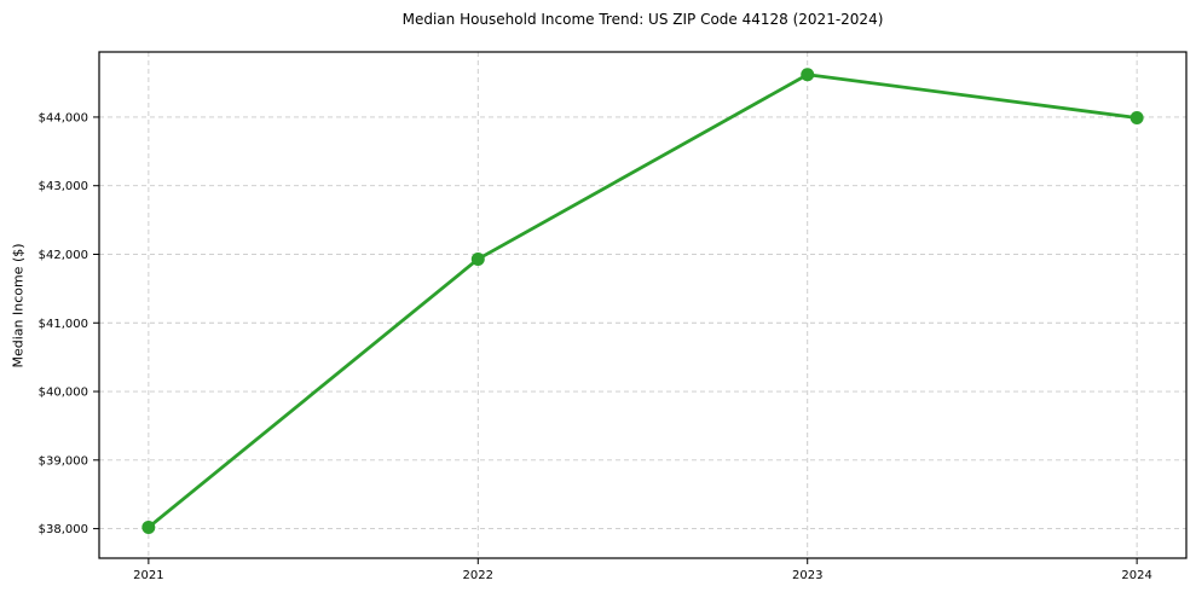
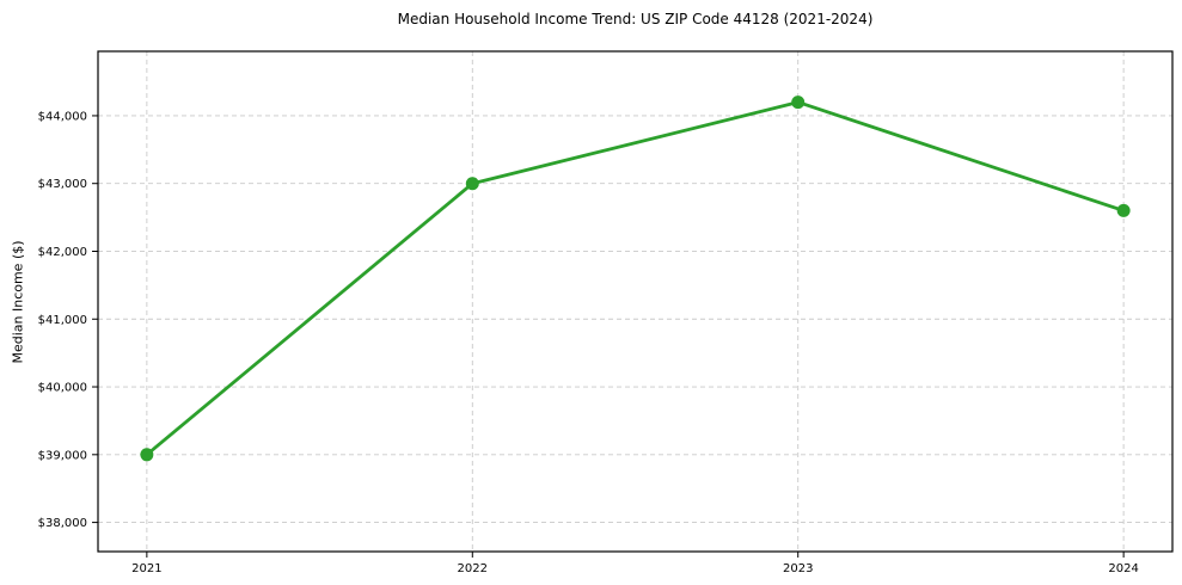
2021: $38000 -> $39000
2022: $41900 -> $43000
2023: $44600 -> $44200
2024: $44000 -> $42600
